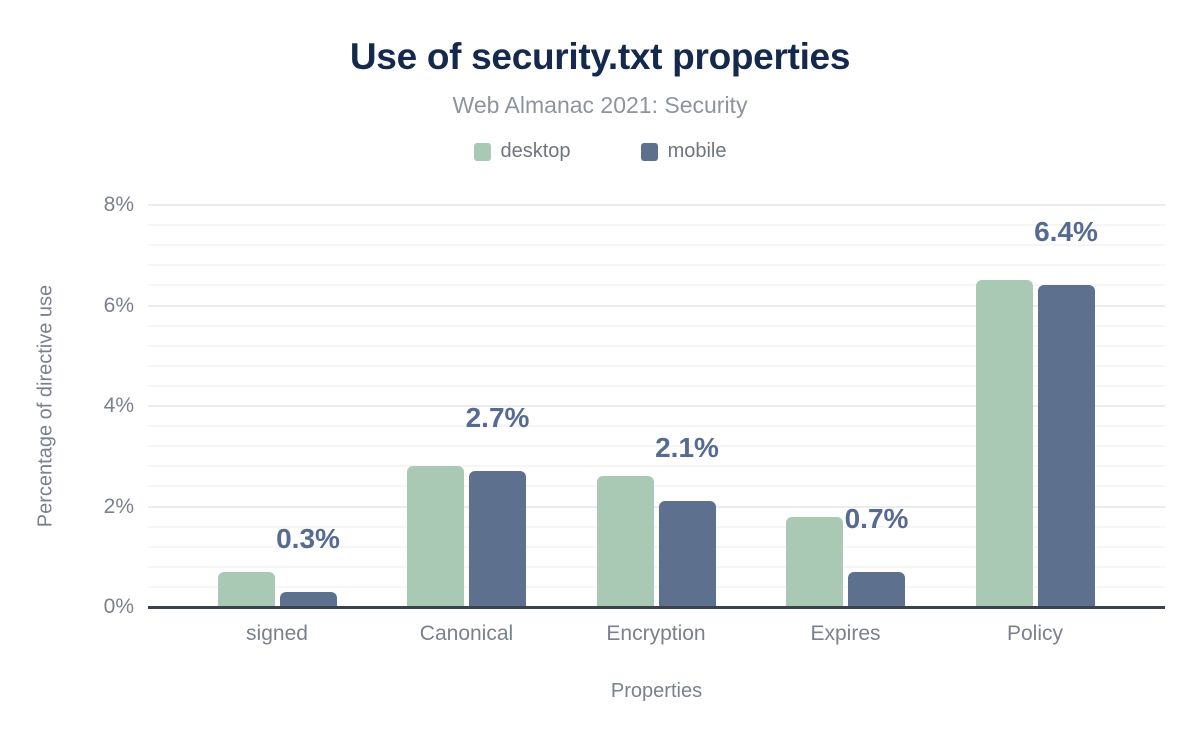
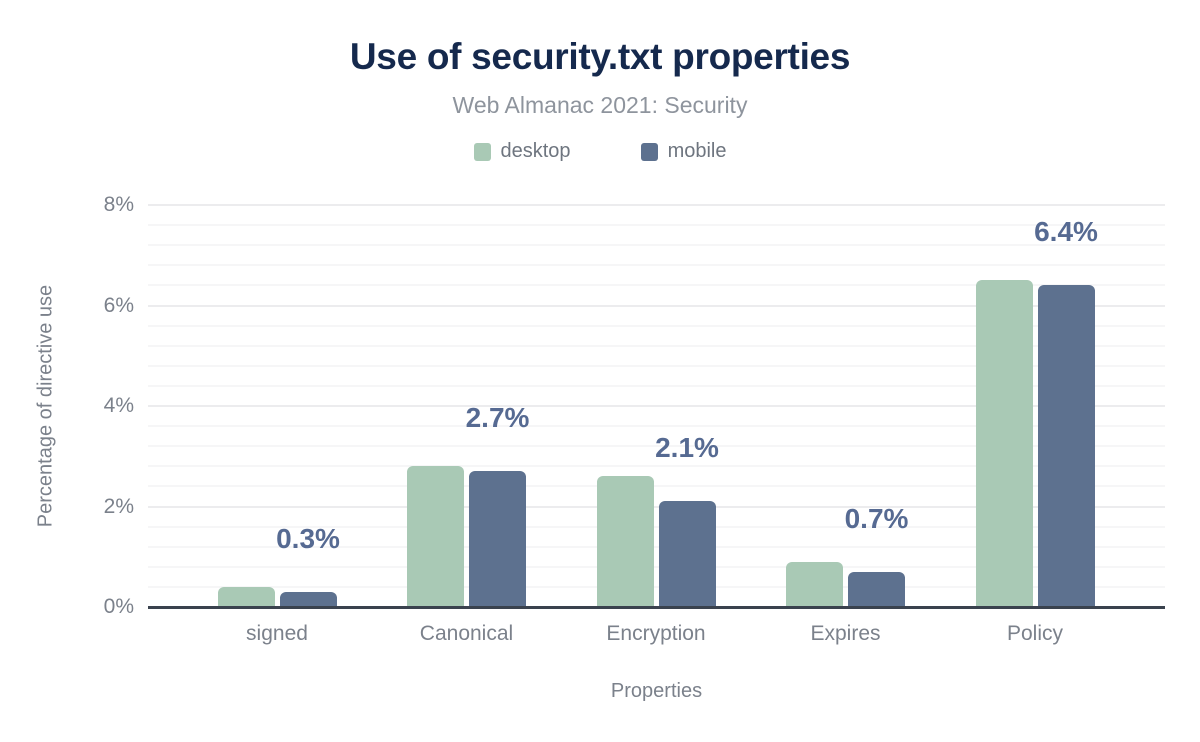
desktop/signed: 0.7% -> 0.4%
desktop/Expires: 1.8% -> 0.9%
